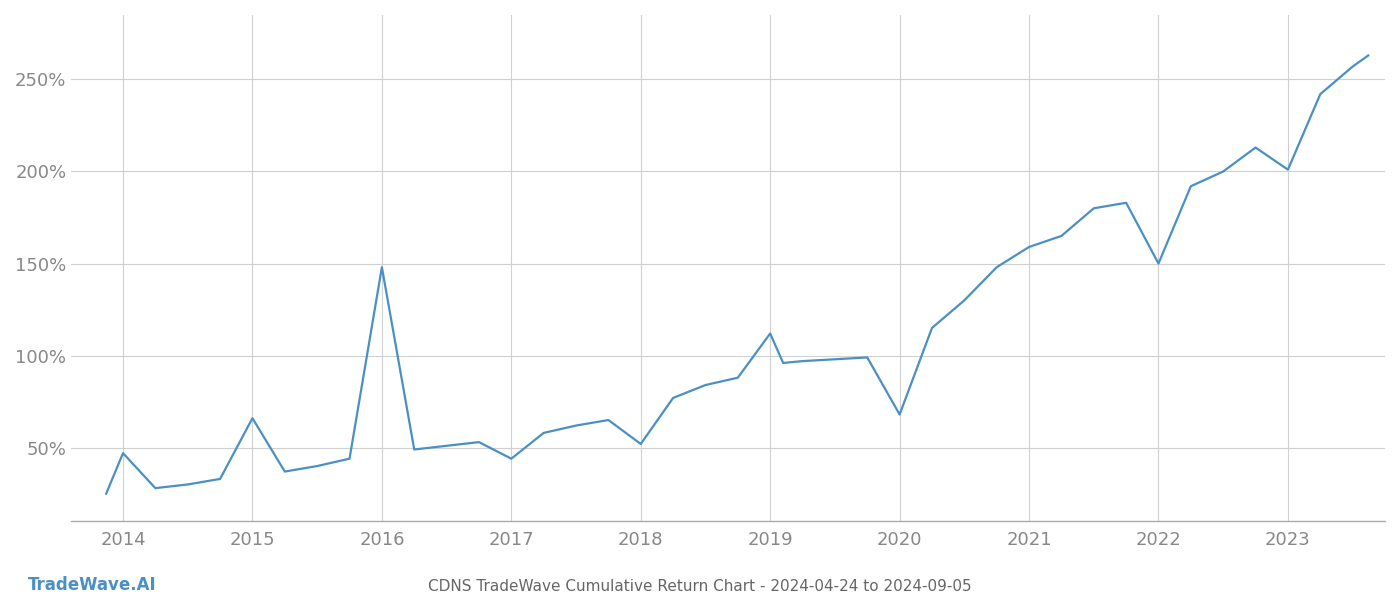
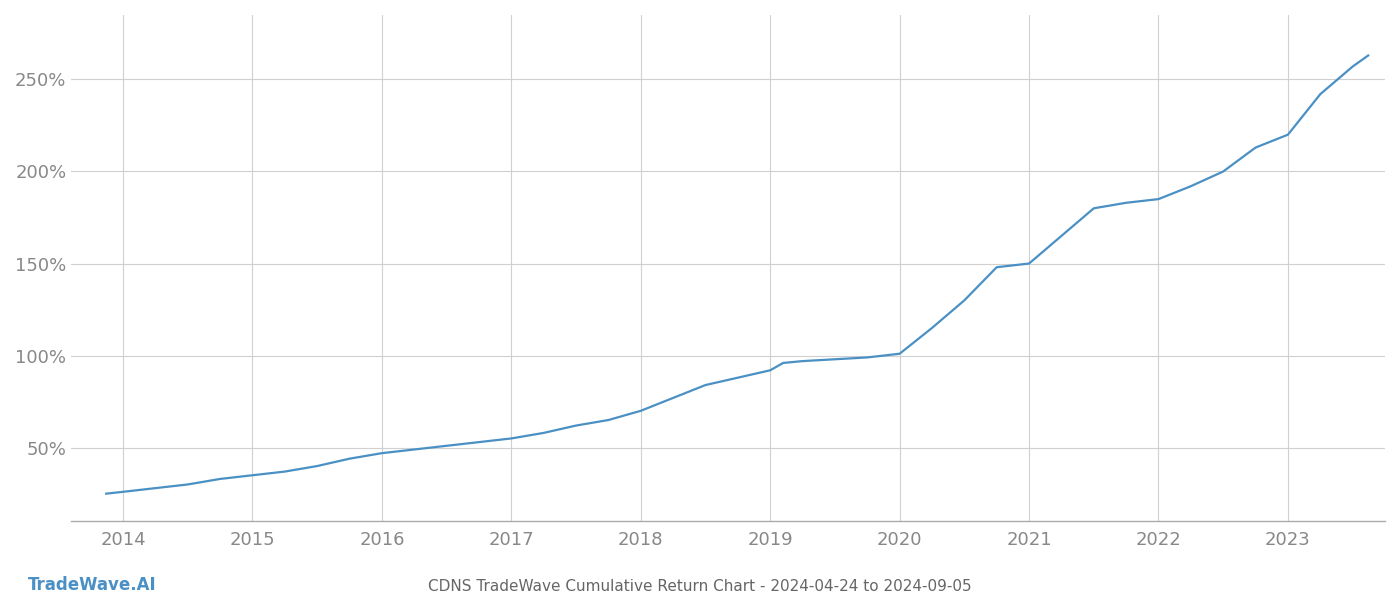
2014: 47% -> 26%
2015: 66% -> 35%
2016: 148% -> 47%
2017: 44% -> 55%
2018: 52% -> 70%
2019: 112% -> 92%
2020: 68% -> 101%
2021: 159% -> 150%
2022: 150% -> 185%
2023: 201% -> 220%
